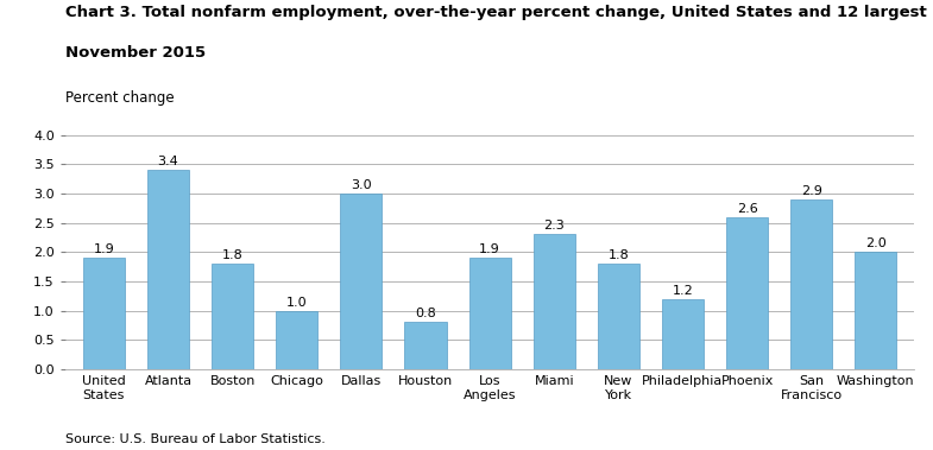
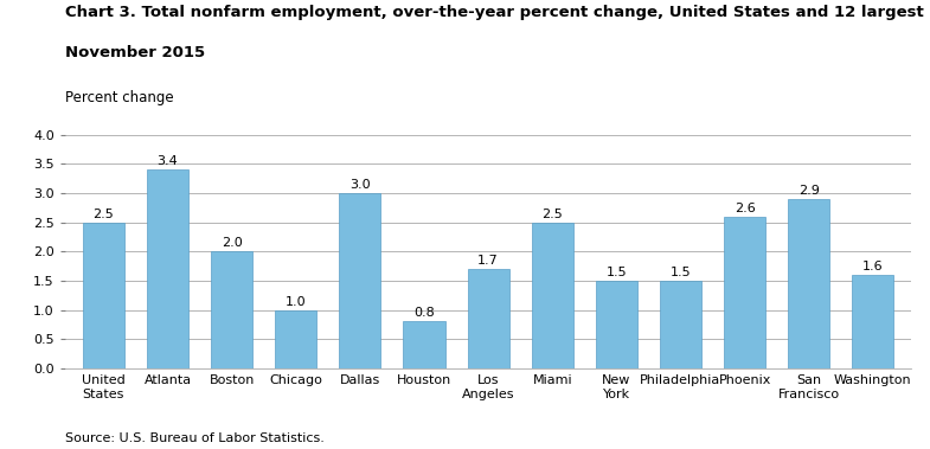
United States: 1.9 -> 2.5
Boston: 1.8 -> 2.0
Los Angeles: 1.9 -> 1.7
Miami: 2.3 -> 2.5
New York: 1.8 -> 1.5
Philadelphia: 1.2 -> 1.5
Washington: 2.0 -> 1.6
